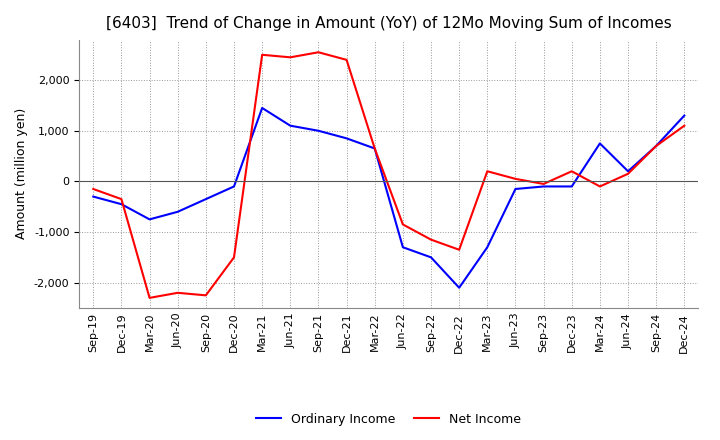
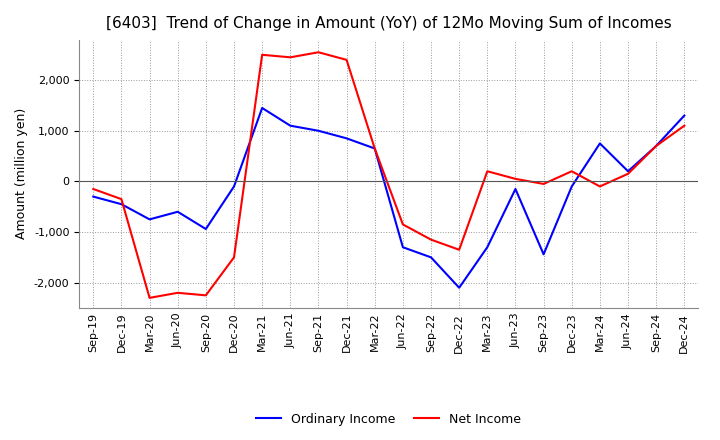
Ordinary Income/Sep-20: -350 -> -940
Ordinary Income/Sep-23: -100 -> -1,440
